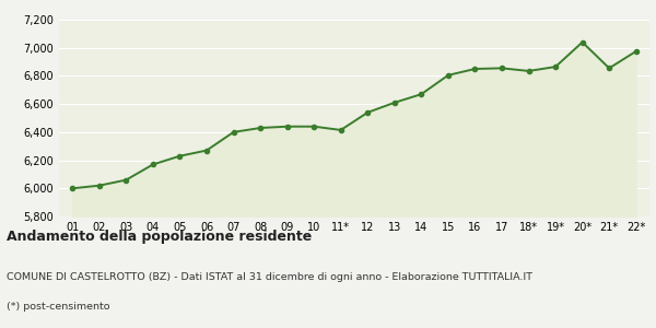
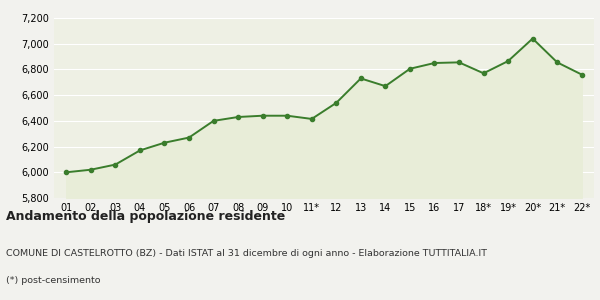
13: 6,610 -> 6,730
18*: 6,840 -> 6,770
22*: 6,980 -> 6,760
